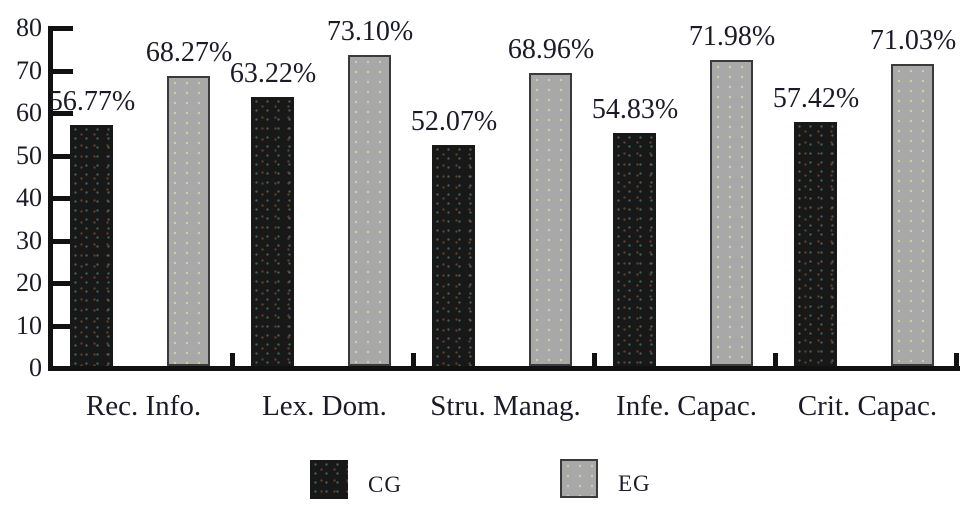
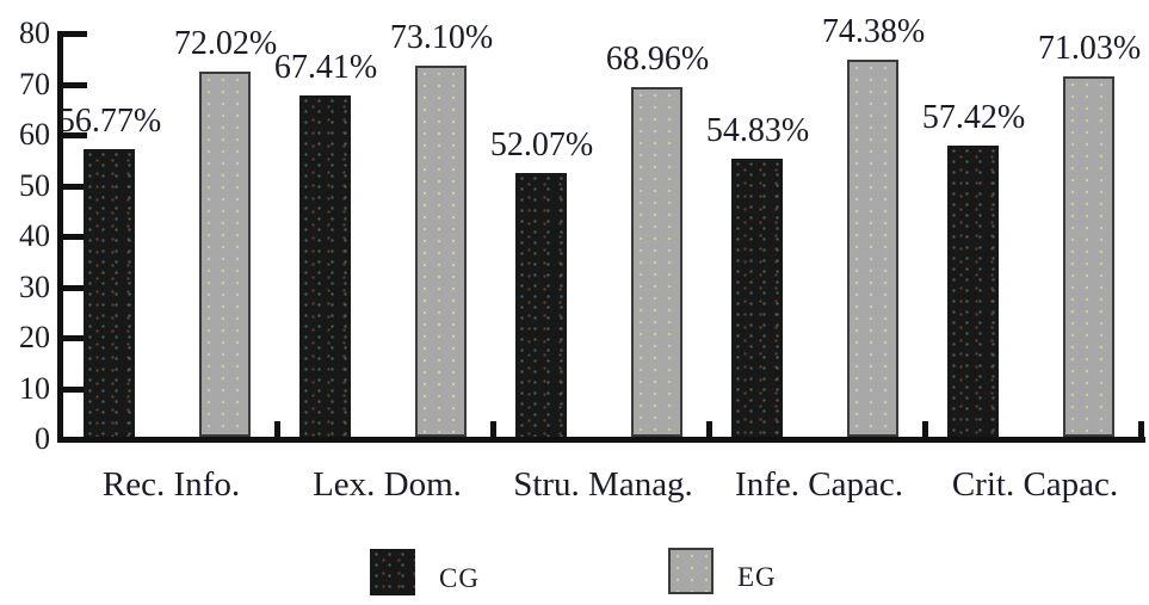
EG/Rec. Info.: 68.27% -> 72.02%
CG/Lex. Dom.: 63.22% -> 67.41%
EG/Infe. Capac.: 71.98% -> 74.38%
